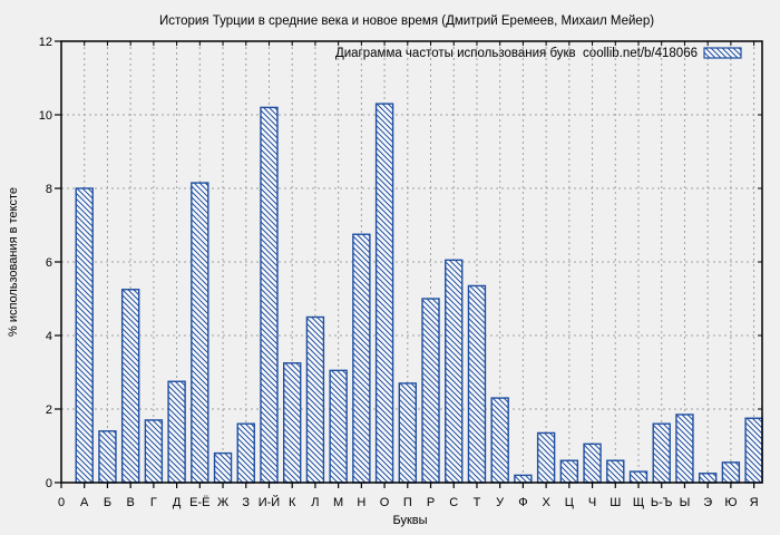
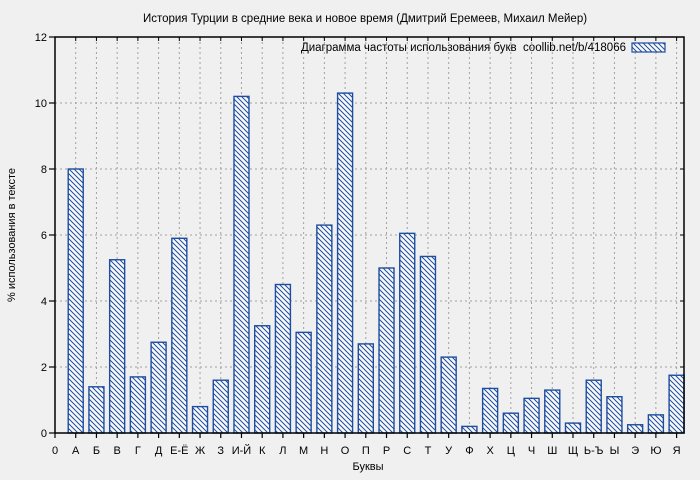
Е-Ё: 8.2 -> 5.9
Н: 6.8 -> 6.3
Ш: 0.6 -> 1.3
Ы: 1.9 -> 1.1
